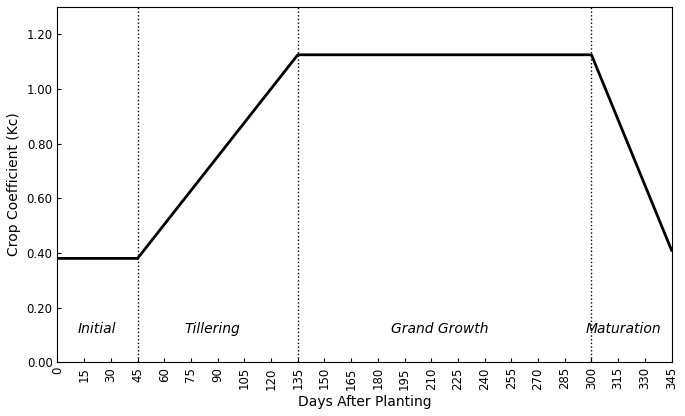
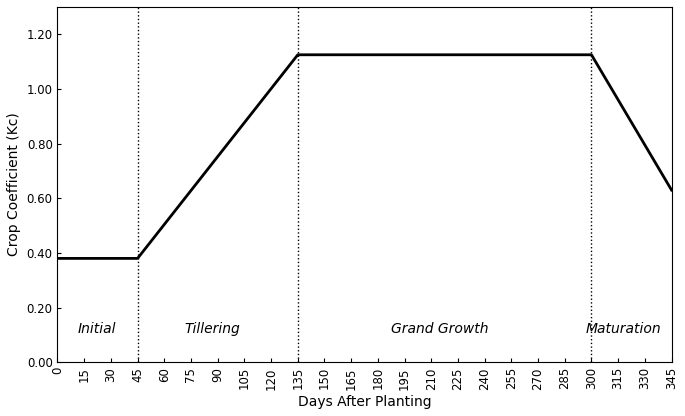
345: 0.410 -> 0.630
